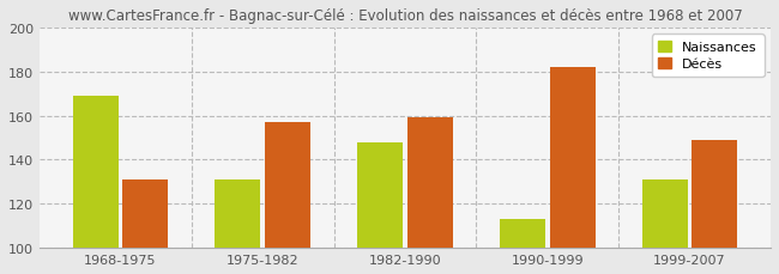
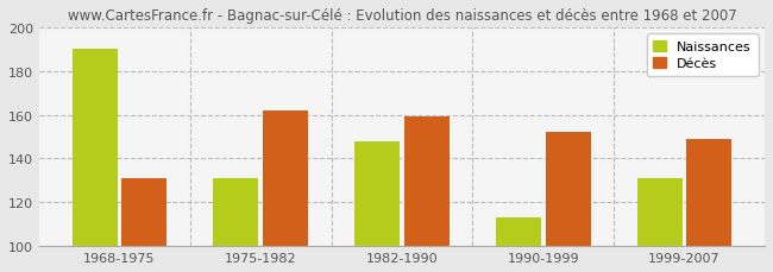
Naissances/1968-1975: 169 -> 190
Décès/1975-1982: 157 -> 162
Décès/1990-1999: 182 -> 152
